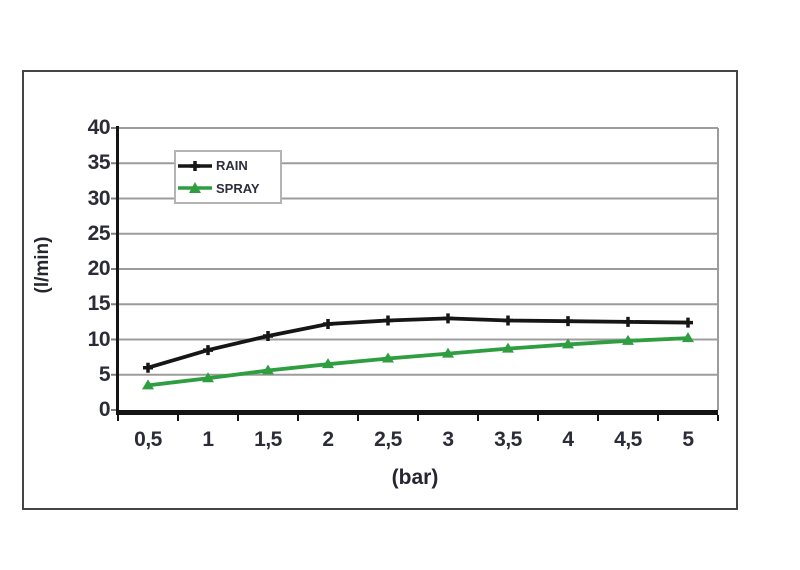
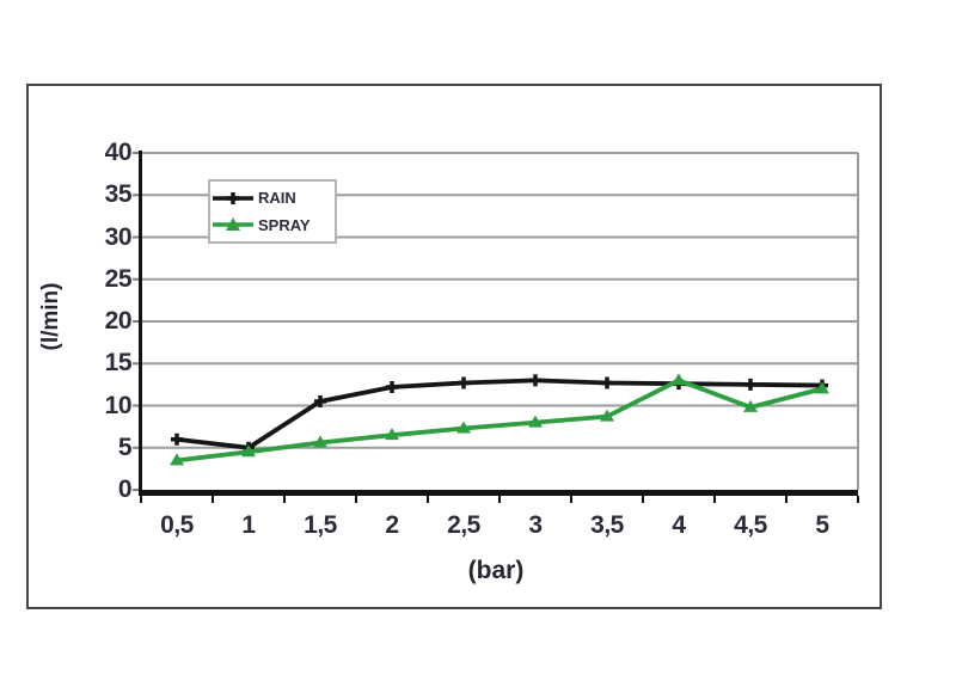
RAIN/1: 8 -> 5
SPRAY/4: 9 -> 13
SPRAY/5: 10 -> 12
